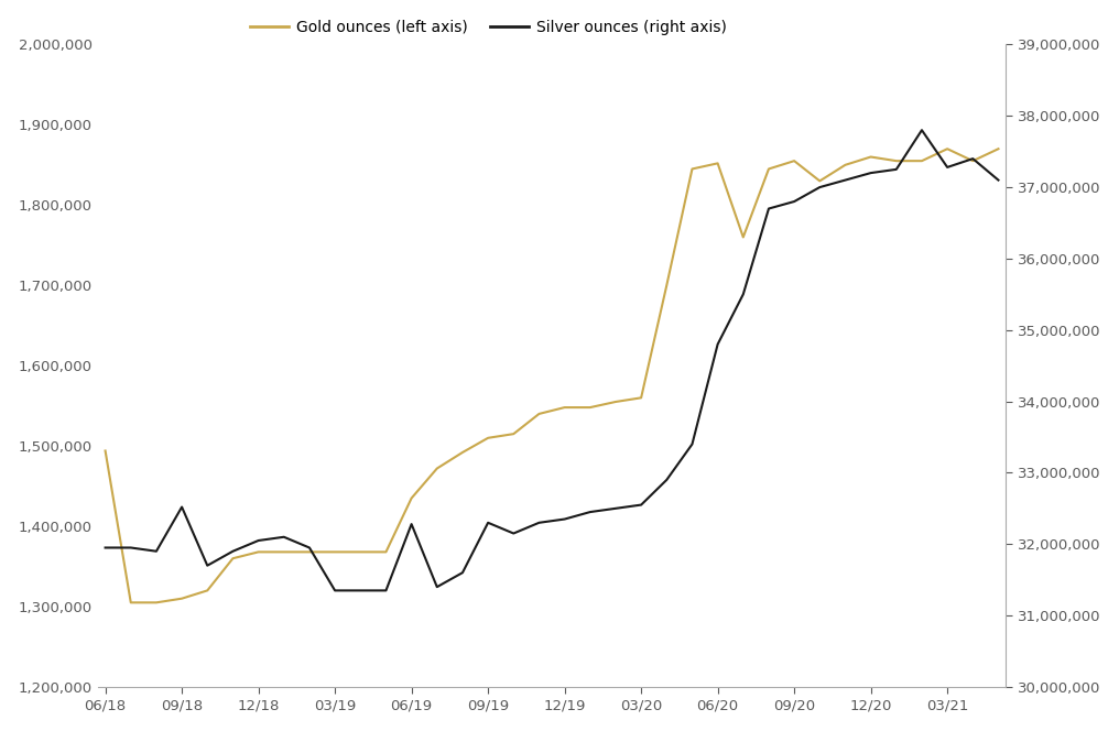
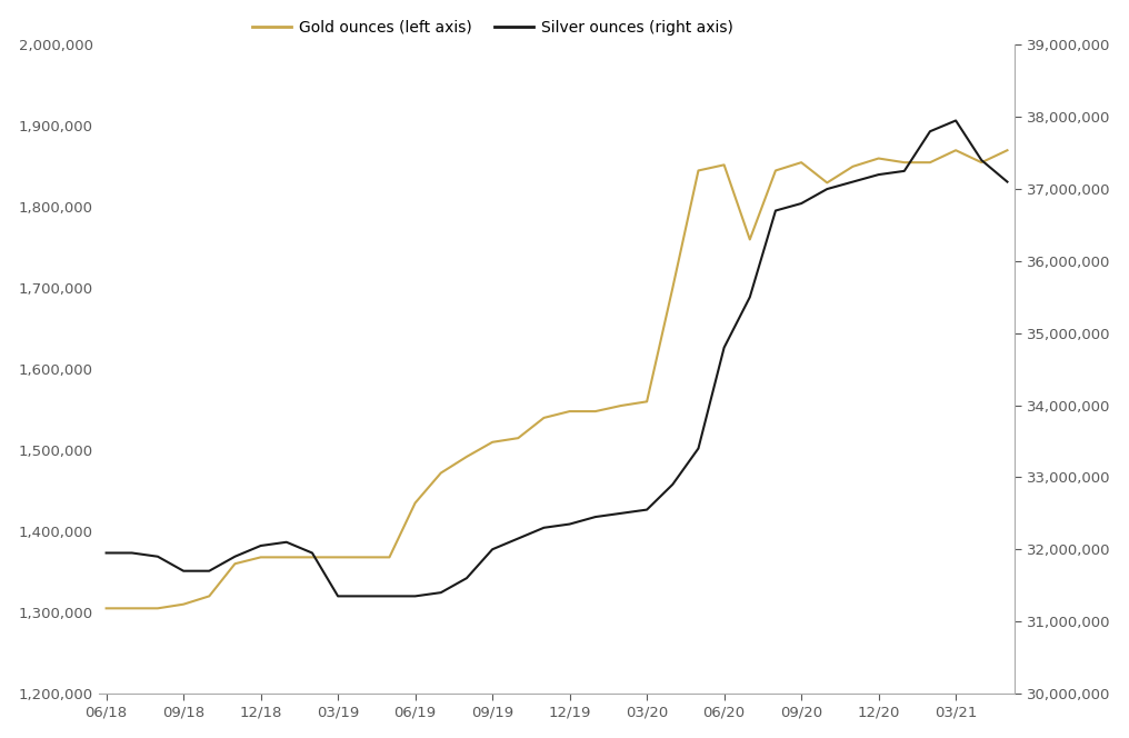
Gold ounces (left axis)/06/18: 1,494,000 -> 1,305,000
Silver ounces (right axis)/09/18: 32,520,000 -> 31,700,000
Silver ounces (right axis)/06/19: 32,280,000 -> 31,350,000
Silver ounces (right axis)/09/19: 32,300,000 -> 32,000,000
Silver ounces (right axis)/03/21: 37,280,000 -> 37,950,000
